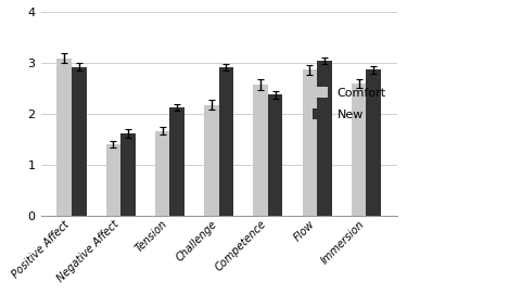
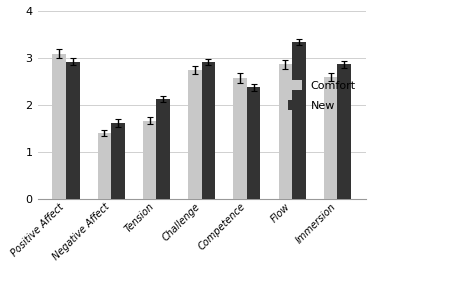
Comfort/Challenge: 2.18 -> 2.75
New/Flow: 3.05 -> 3.35
